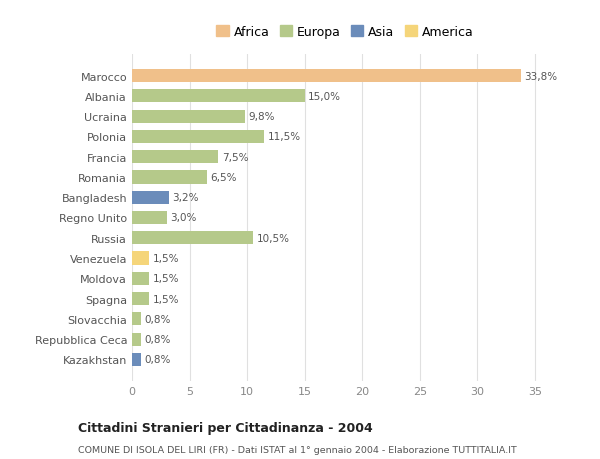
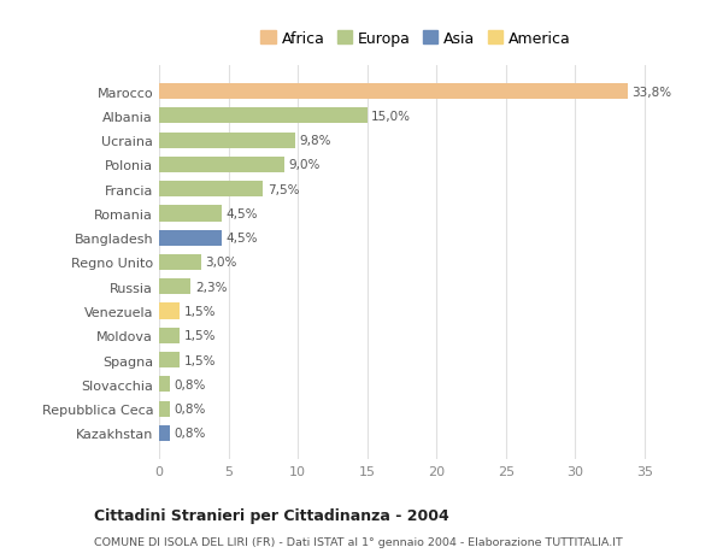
Polonia: 11,5% -> 9,0%
Romania: 6,5% -> 4,5%
Bangladesh: 3,2% -> 4,5%
Russia: 10,5% -> 2,3%
